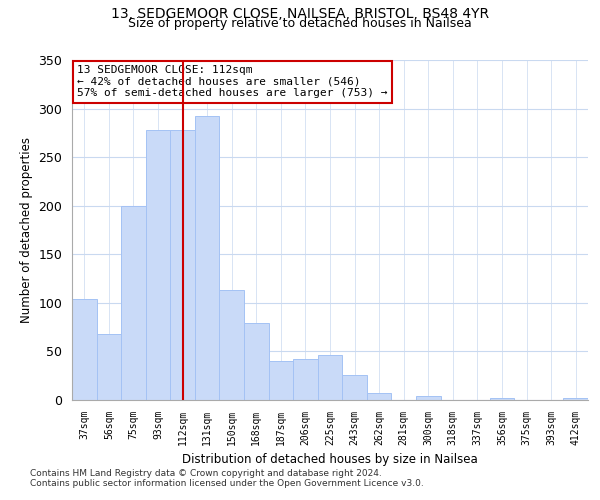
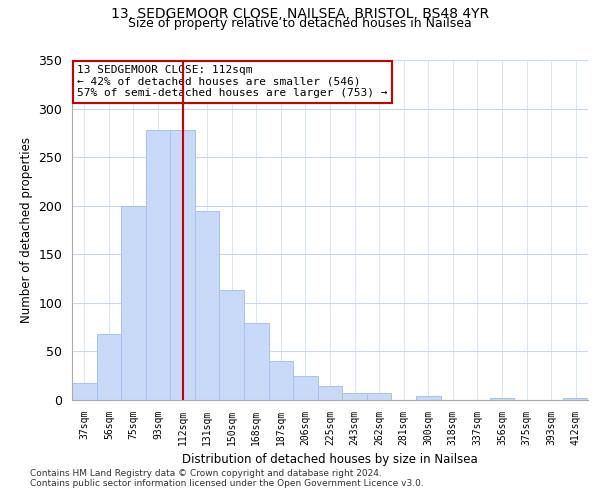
37sqm: 104 -> 18
131sqm: 292 -> 195
206sqm: 42 -> 25
225sqm: 46 -> 14
243sqm: 26 -> 7
